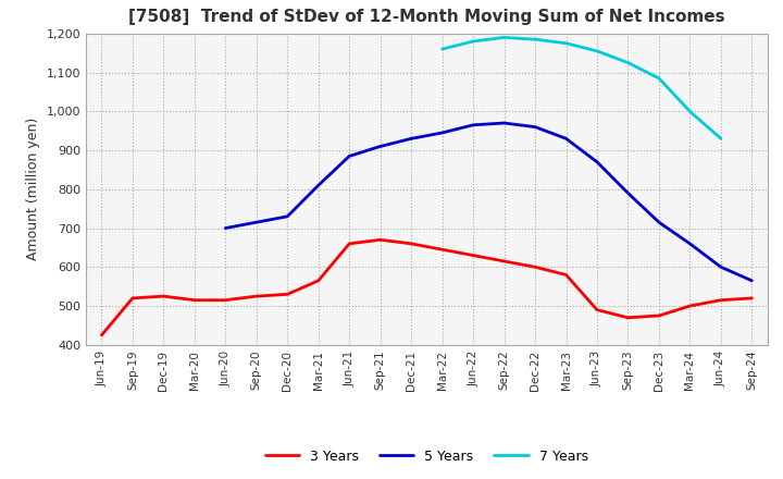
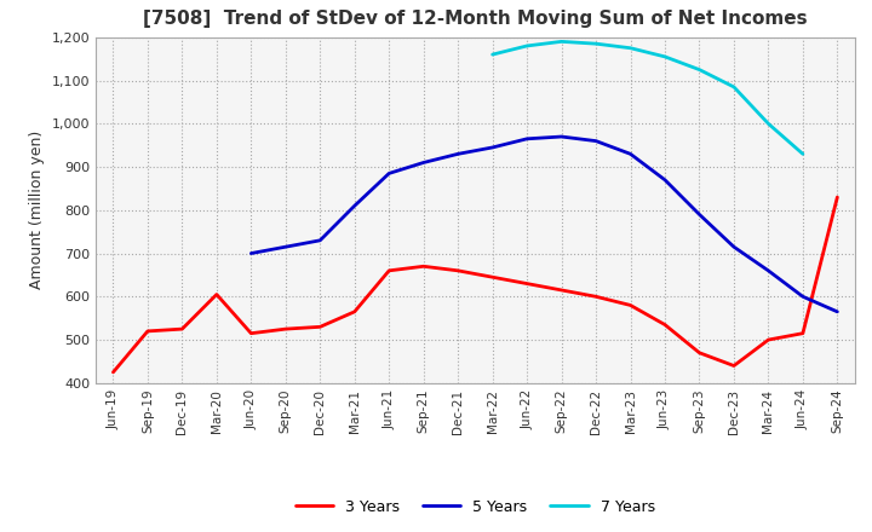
3 Years/Mar-20: 515 -> 605
3 Years/Jun-23: 490 -> 535
3 Years/Dec-23: 475 -> 440
3 Years/Sep-24: 520 -> 830
